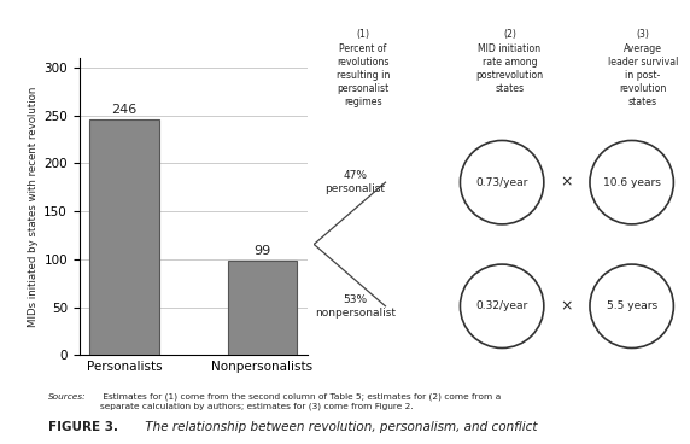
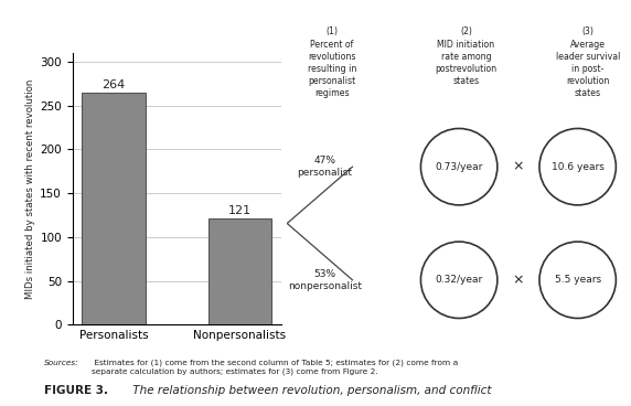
Personalists: 246 -> 264
Nonpersonalists: 99 -> 121
